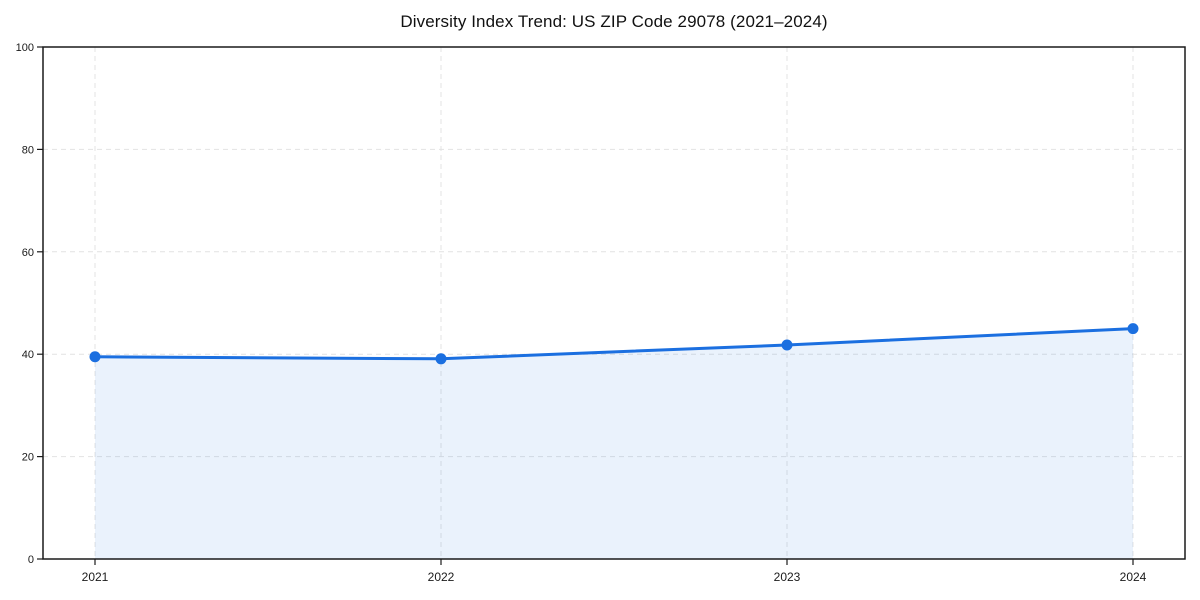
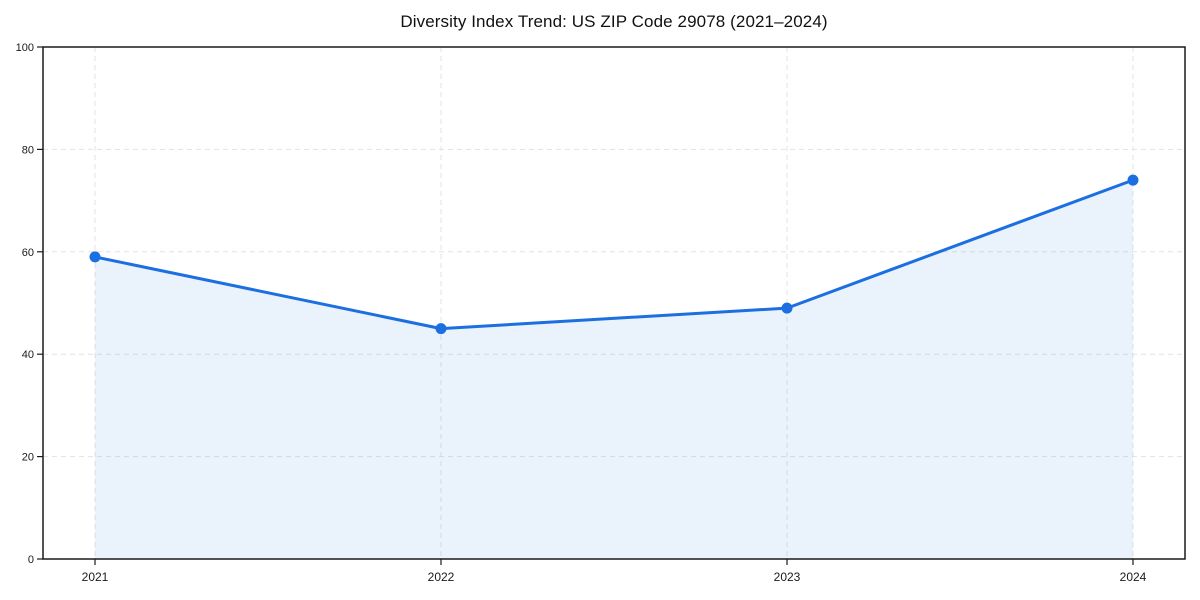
2021: 40 -> 59
2022: 39 -> 45
2023: 42 -> 49
2024: 45 -> 74
